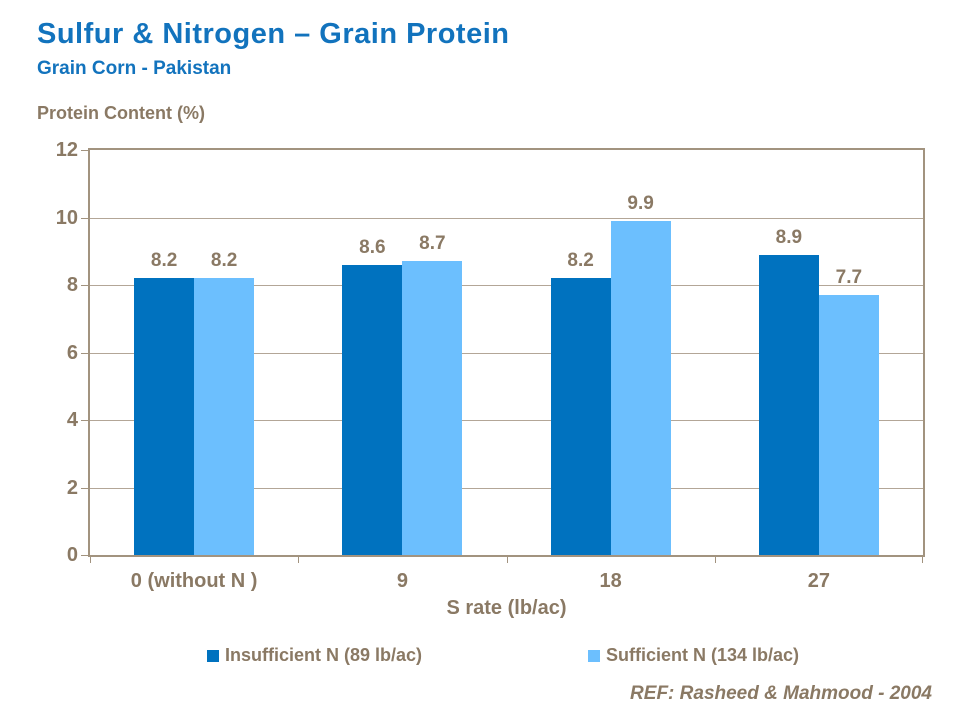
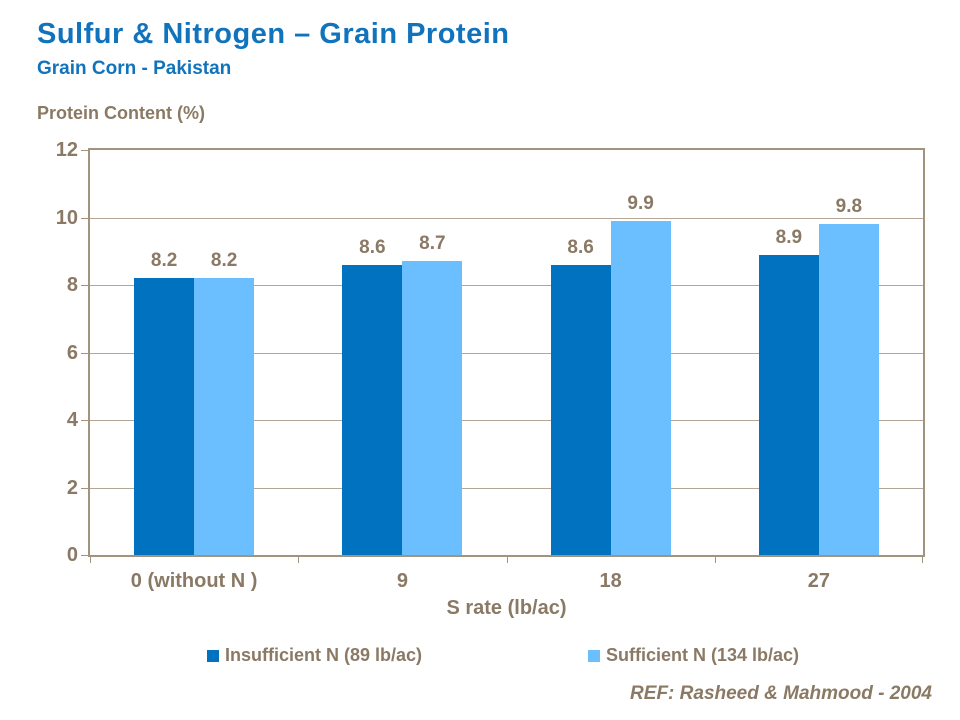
Insufficient N (89 lb/ac)/18: 8.2 -> 8.6
Sufficient N (134 lb/ac)/27: 7.7 -> 9.8
